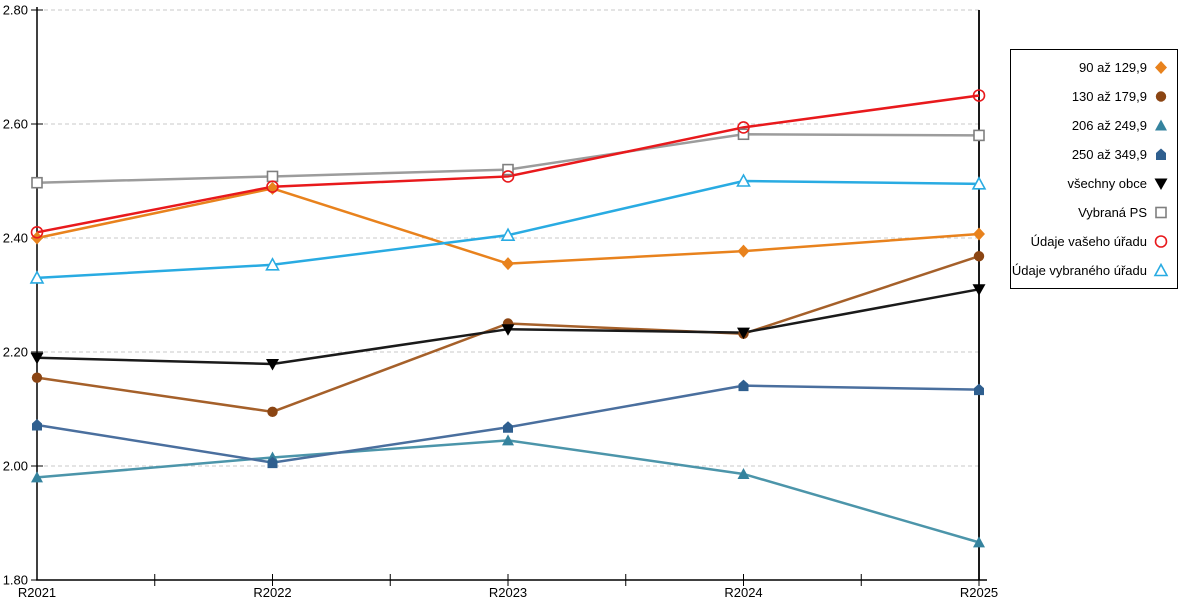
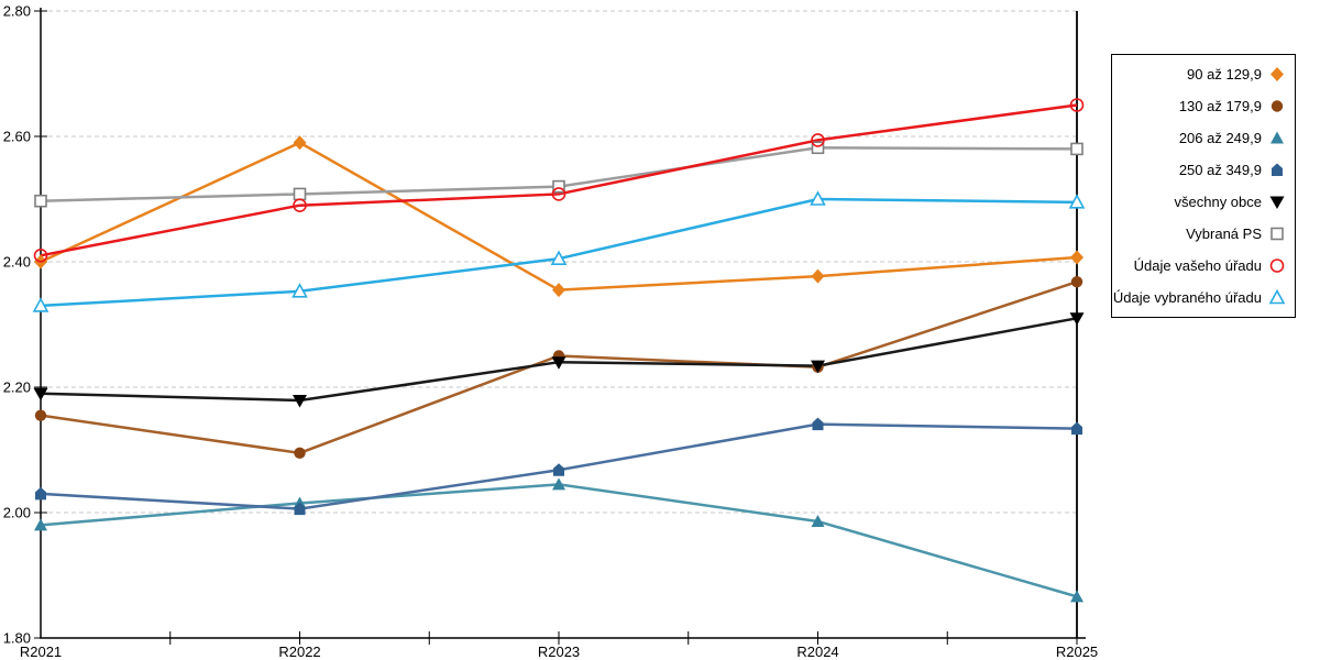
250 až 349,9/R2021: 2.07 -> 2.03
90 až 129,9/R2022: 2.49 -> 2.59
